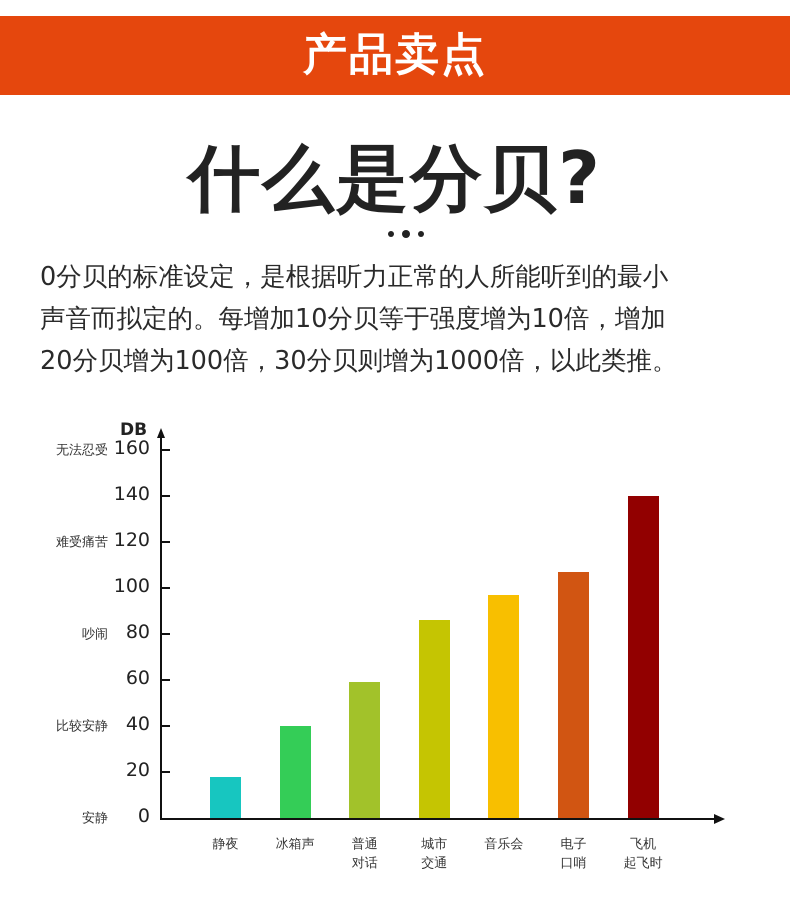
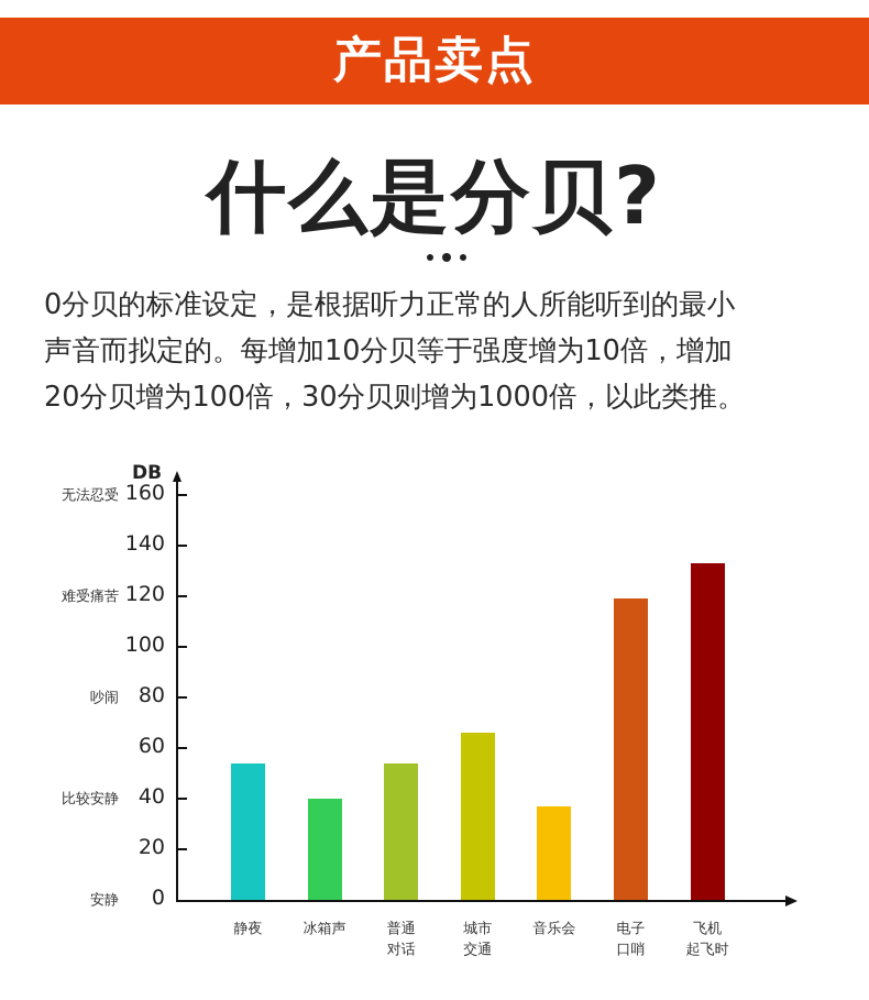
静夜: 18 -> 54
普通对话: 59 -> 54
城市交通: 86 -> 66
音乐会: 97 -> 37
电子口哨: 107 -> 119
飞机起飞时: 140 -> 133
